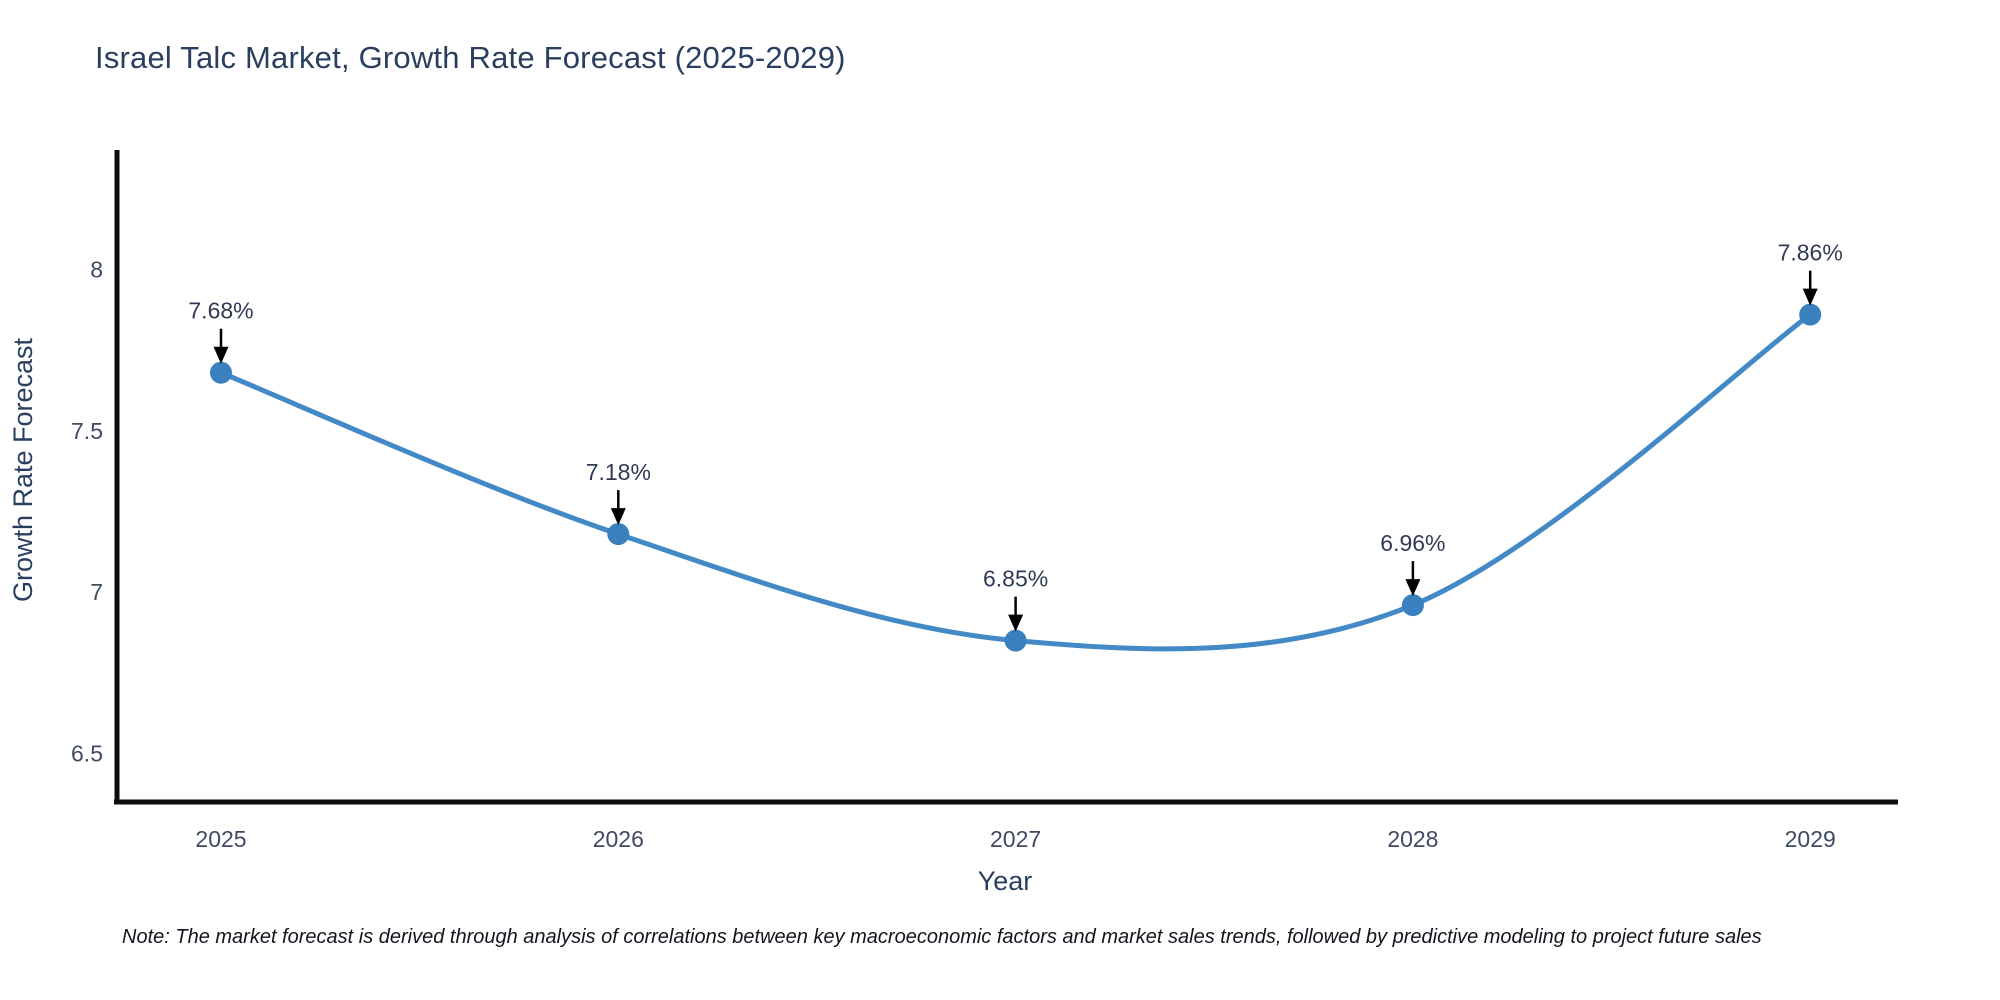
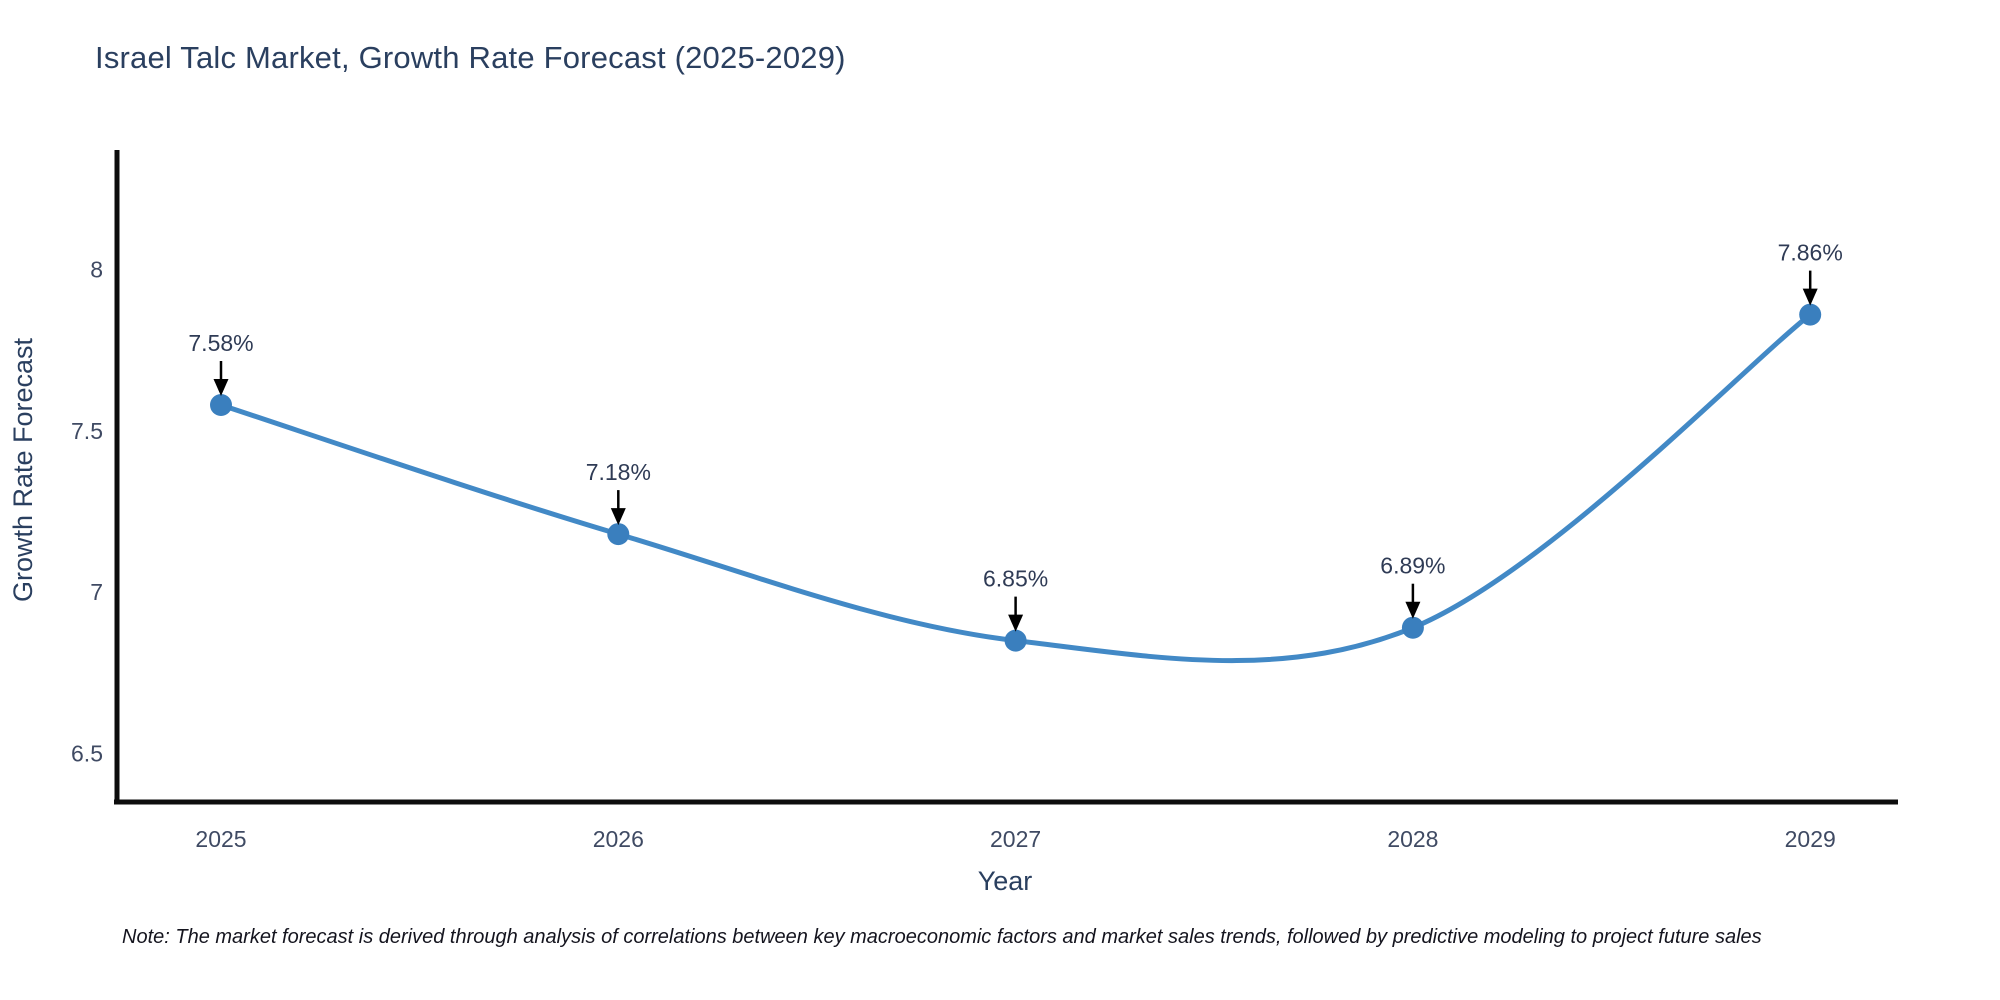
2025: 7.68% -> 7.58%
2028: 6.96% -> 6.89%
